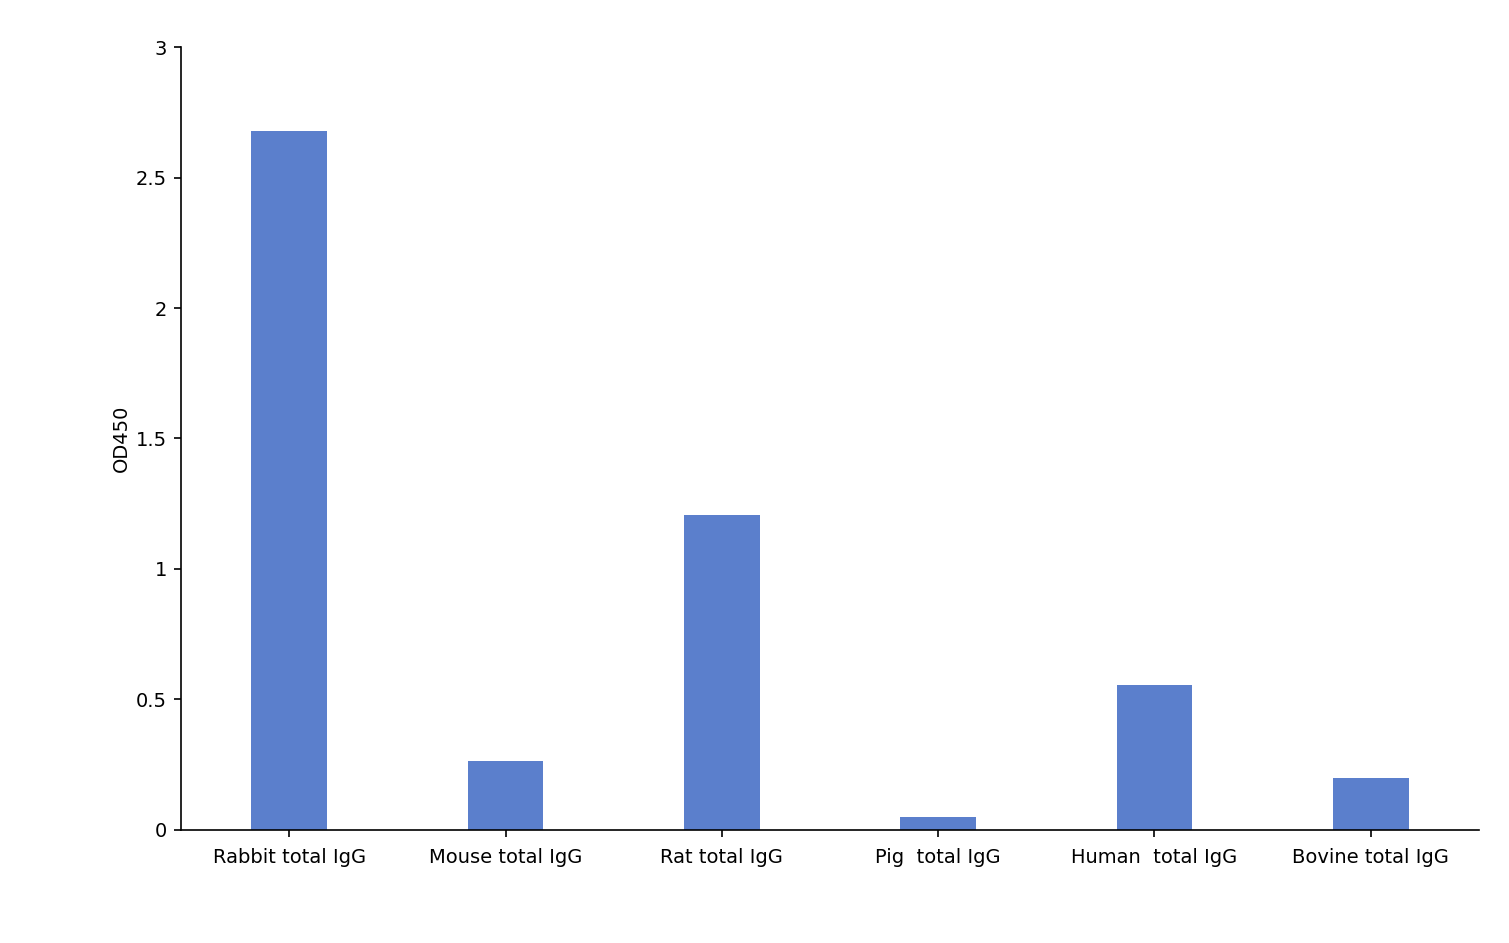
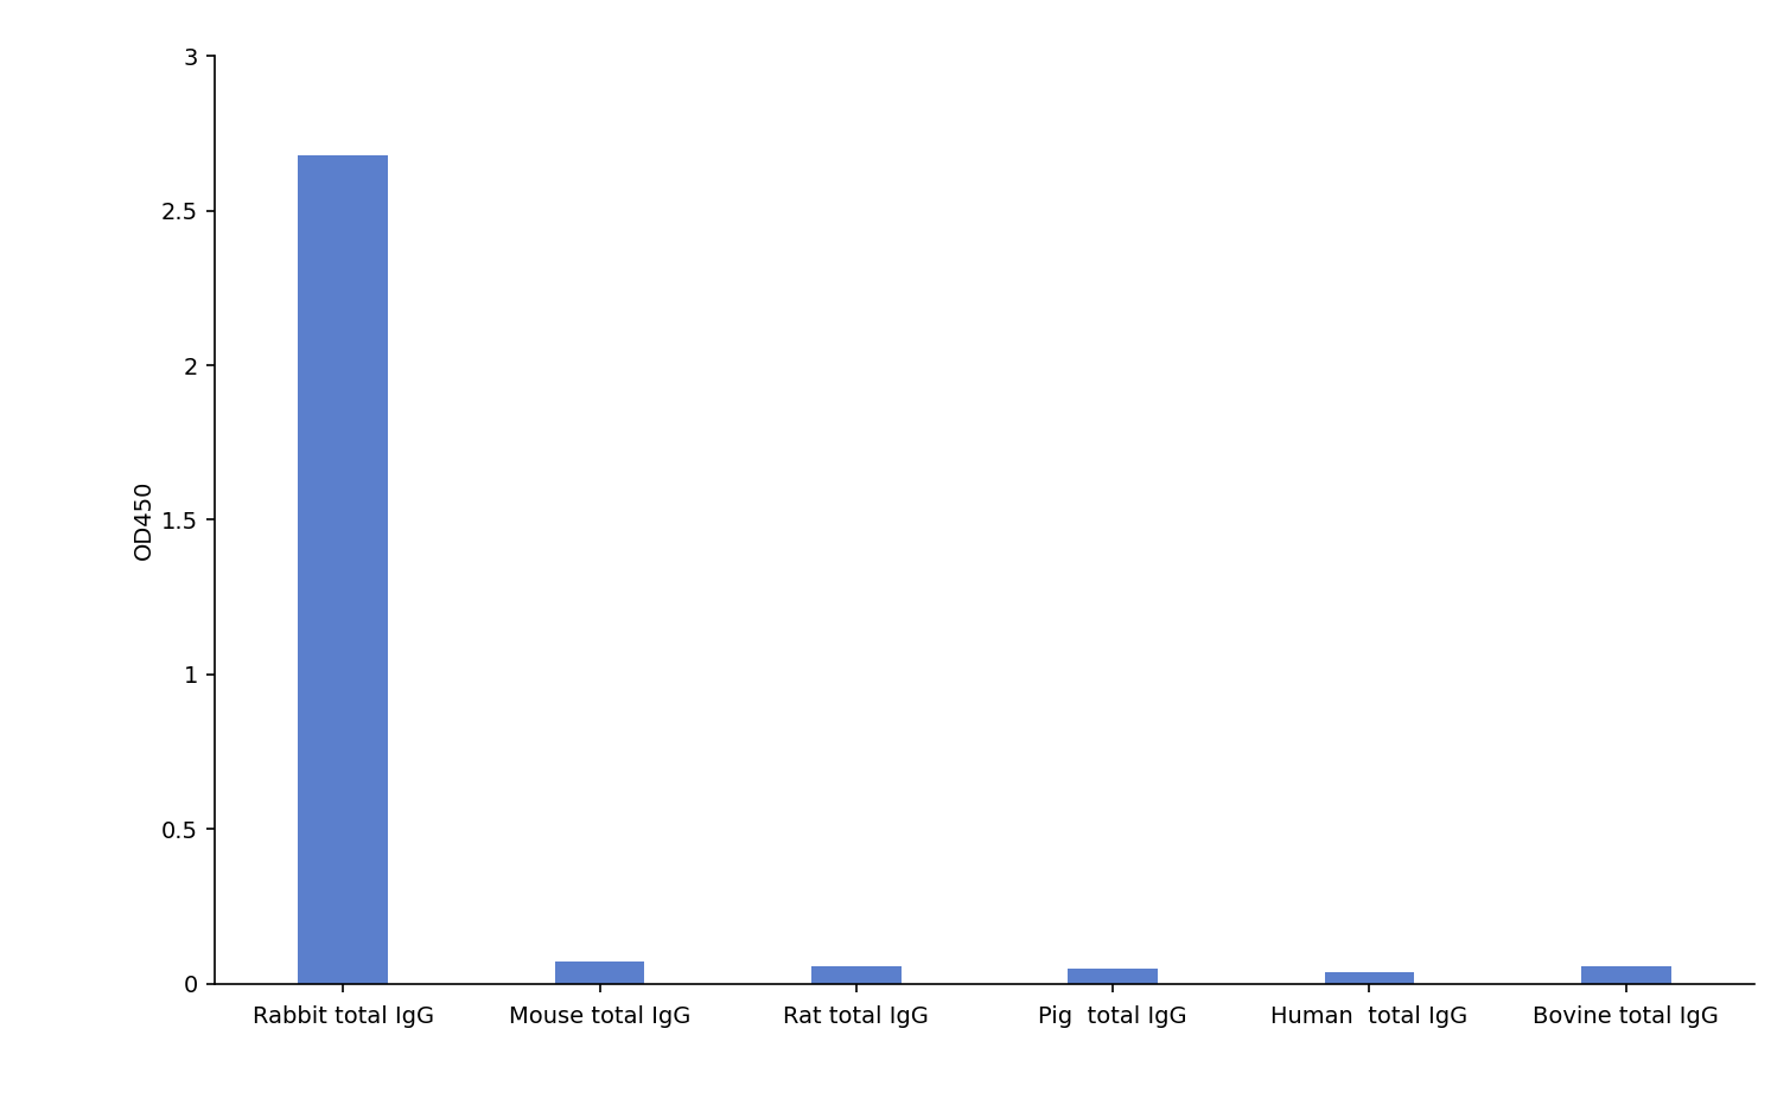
Mouse total IgG: 0.265 -> 0.072
Rat total IgG: 1.205 -> 0.055
Human total IgG: 0.555 -> 0.038
Bovine total IgG: 0.200 -> 0.055
